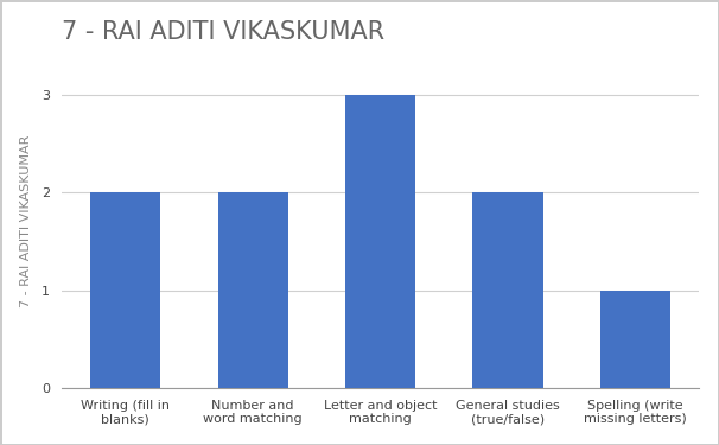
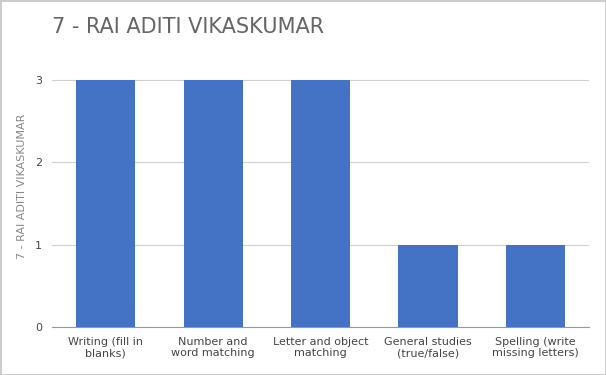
Writing (fill in blanks): 2 -> 3
Number and word matching: 2 -> 3
General studies (true/false): 2 -> 1
